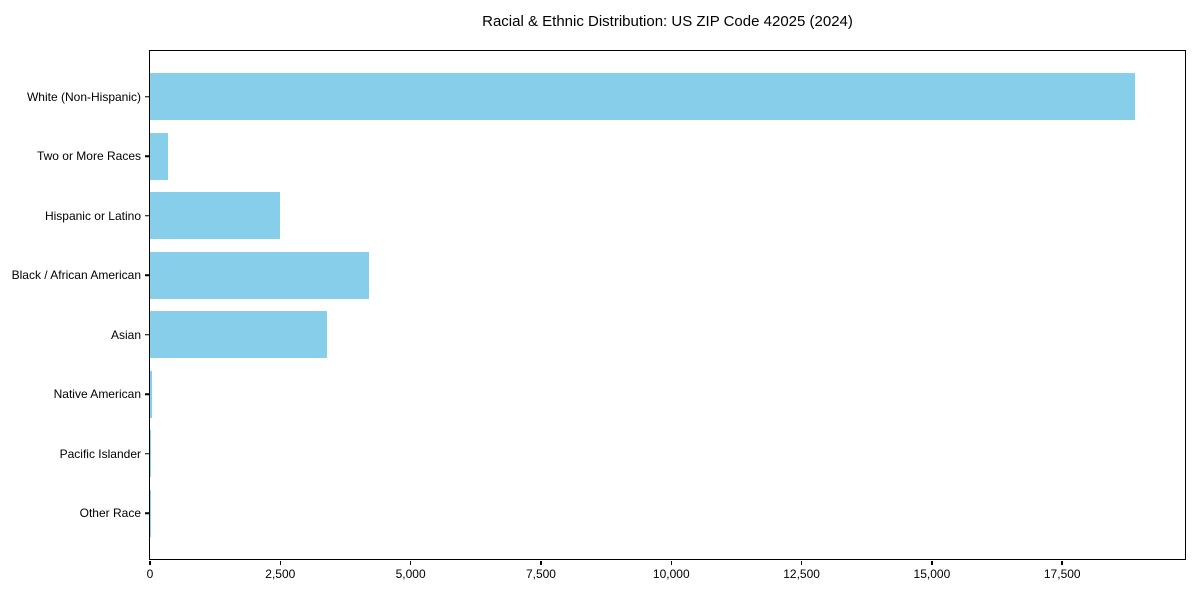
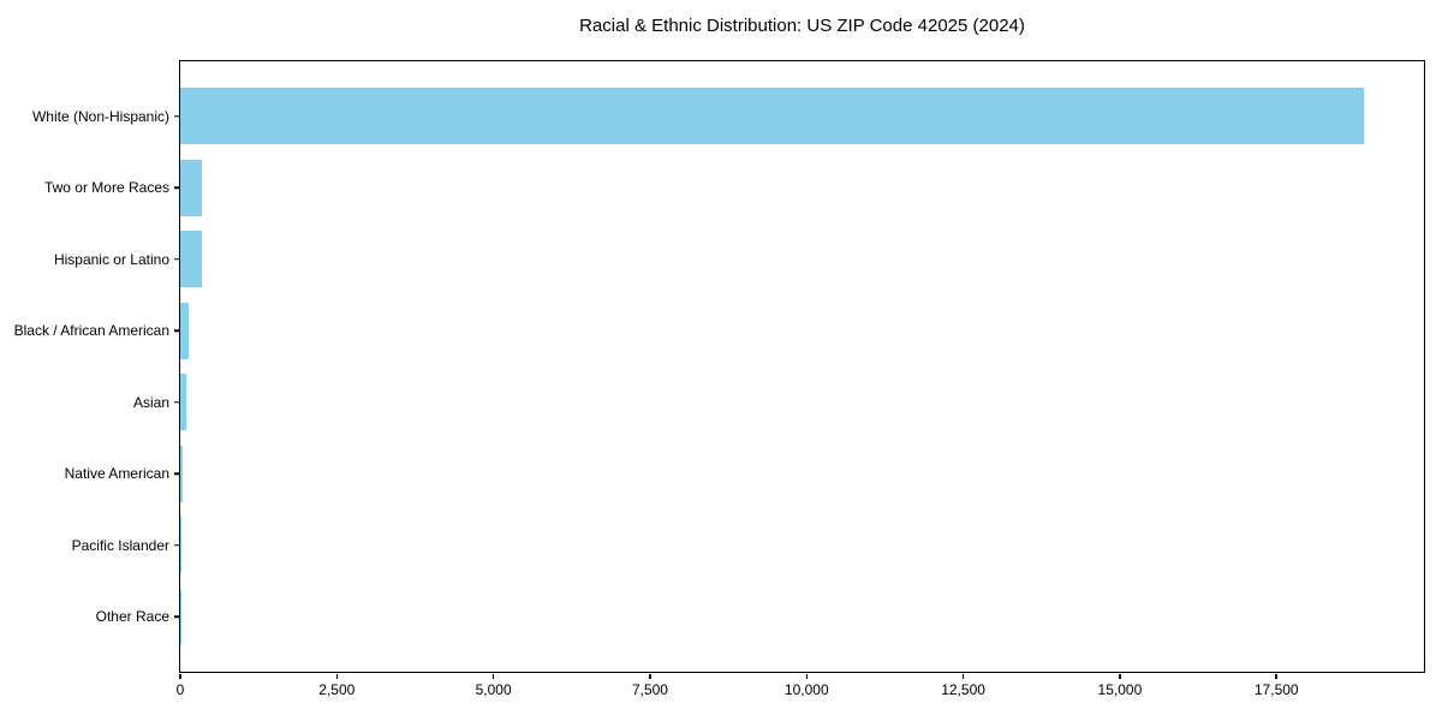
Hispanic or Latino: 2500 -> 400
Black / African American: 4200 -> 100
Asian: 3400 -> 100
